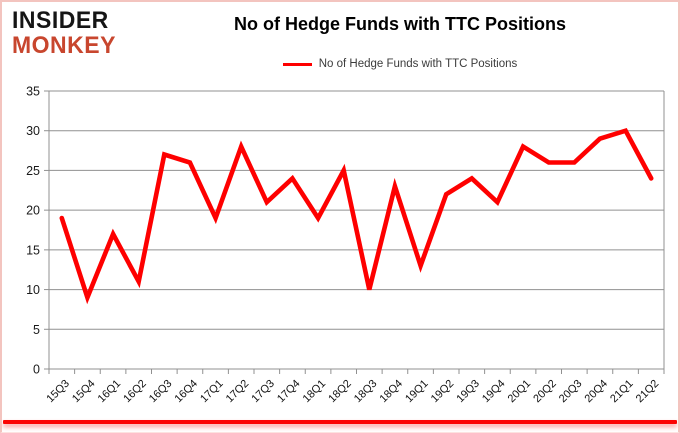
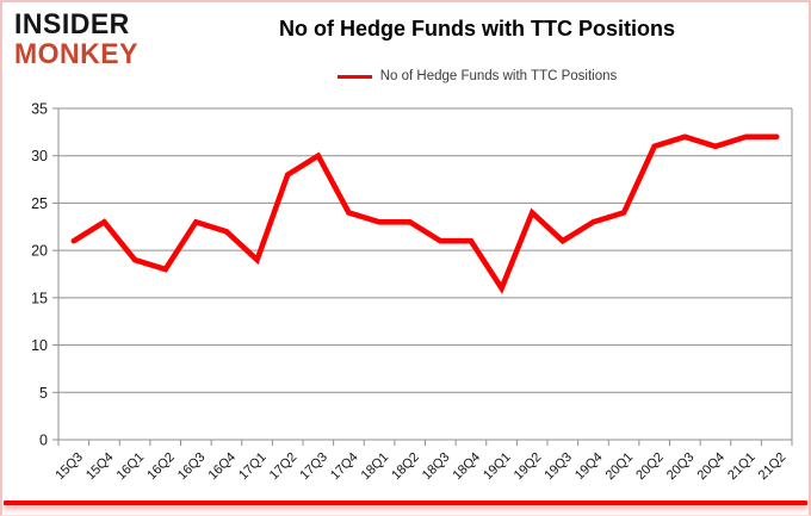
15Q3: 19 -> 21
15Q4: 9 -> 23
16Q1: 17 -> 19
16Q2: 11 -> 18
16Q3: 27 -> 23
16Q4: 26 -> 22
17Q3: 21 -> 30
18Q1: 19 -> 23
18Q2: 25 -> 23
18Q3: 10 -> 21
18Q4: 23 -> 21
19Q1: 13 -> 16
19Q2: 22 -> 24
19Q3: 24 -> 21
19Q4: 21 -> 23
20Q1: 28 -> 24
20Q2: 26 -> 31
20Q3: 26 -> 32
20Q4: 29 -> 31
21Q1: 30 -> 32
21Q2: 24 -> 32
